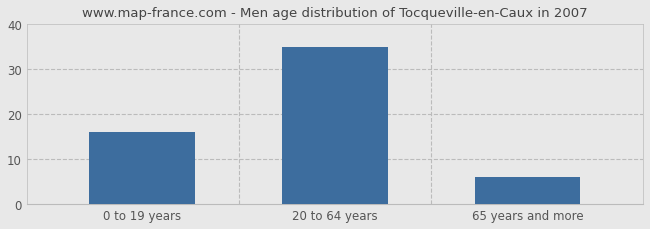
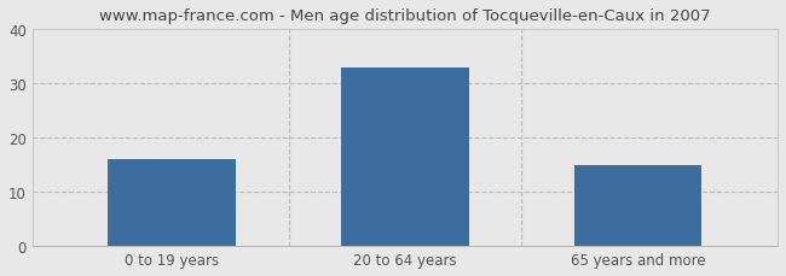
20 to 64 years: 35 -> 33
65 years and more: 6 -> 15
